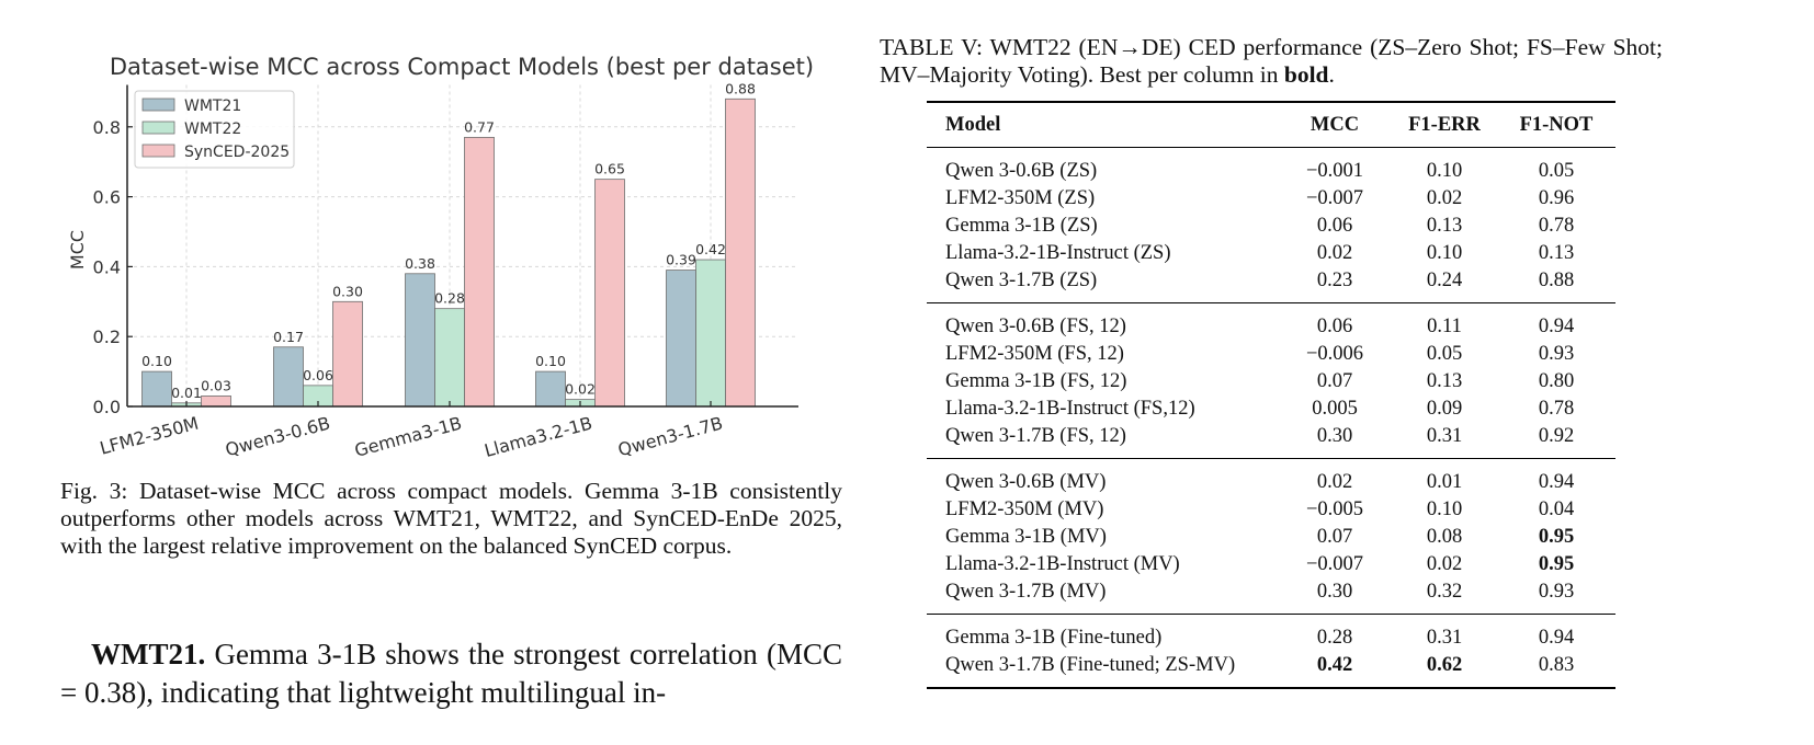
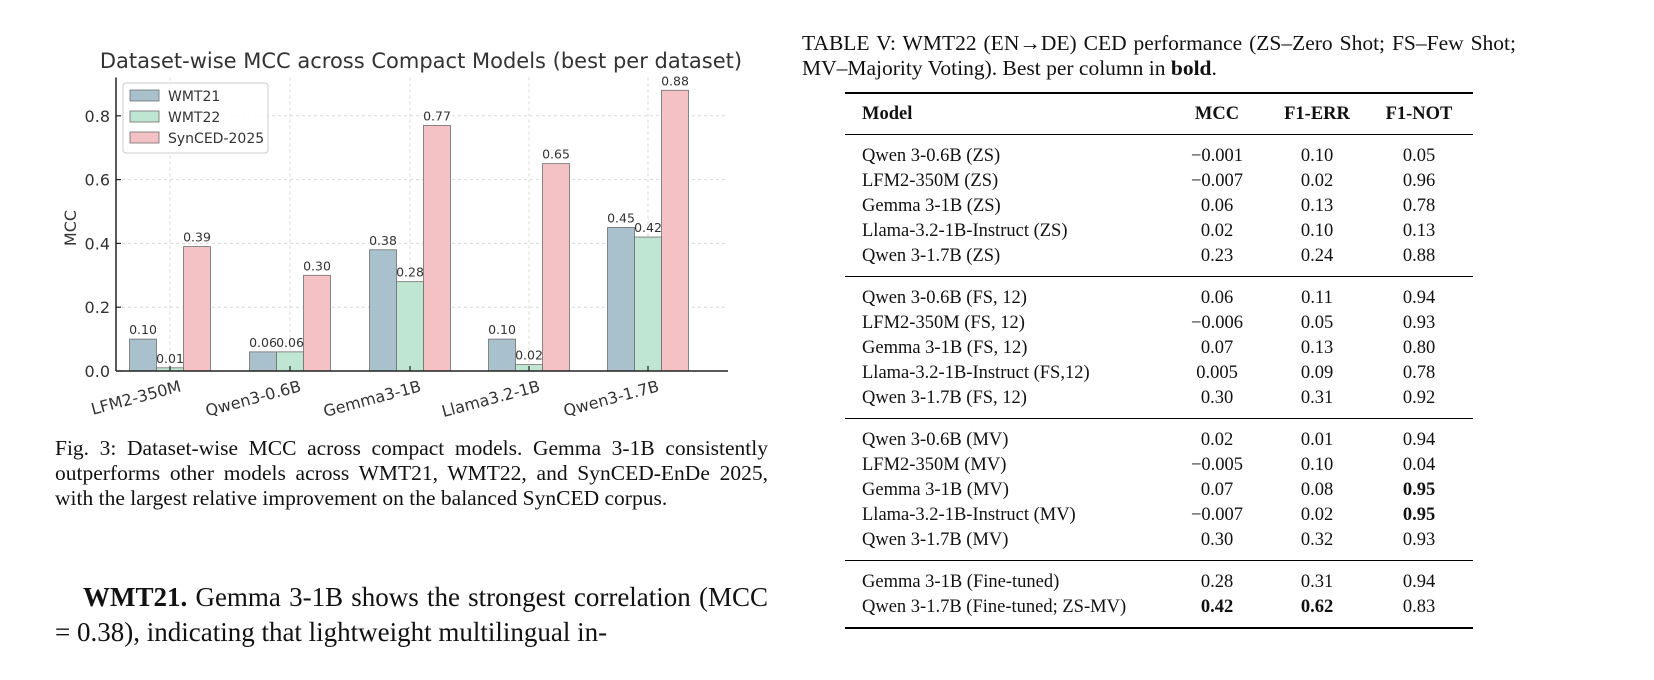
SynCED-2025/LFM2-350M: 0.03 -> 0.39
WMT21/Qwen3-0.6B: 0.17 -> 0.06
WMT21/Qwen3-1.7B: 0.39 -> 0.45
